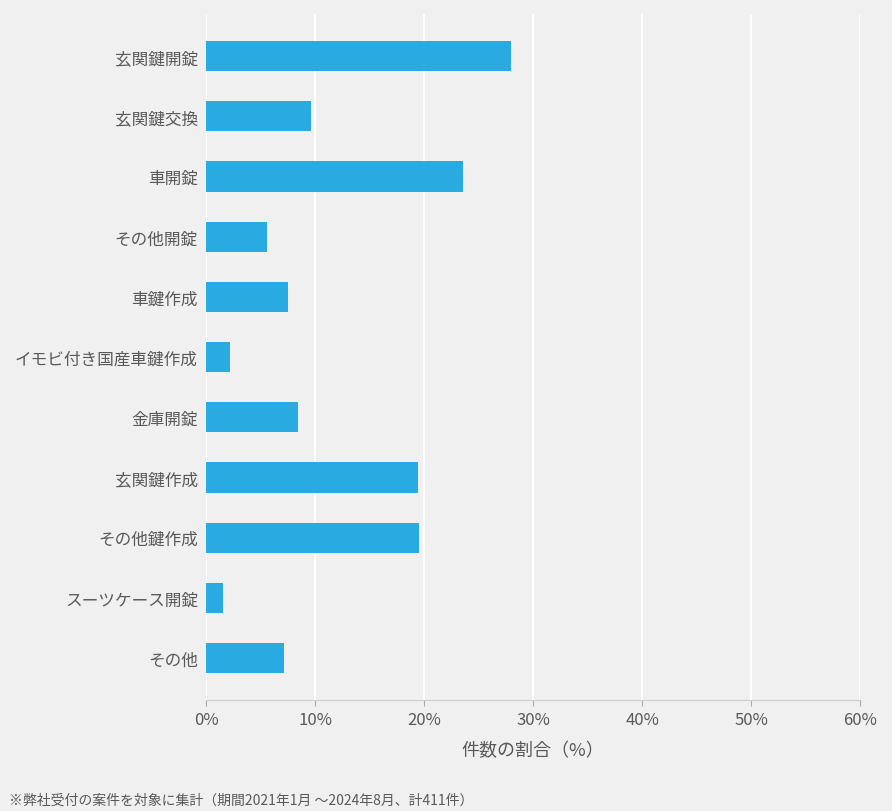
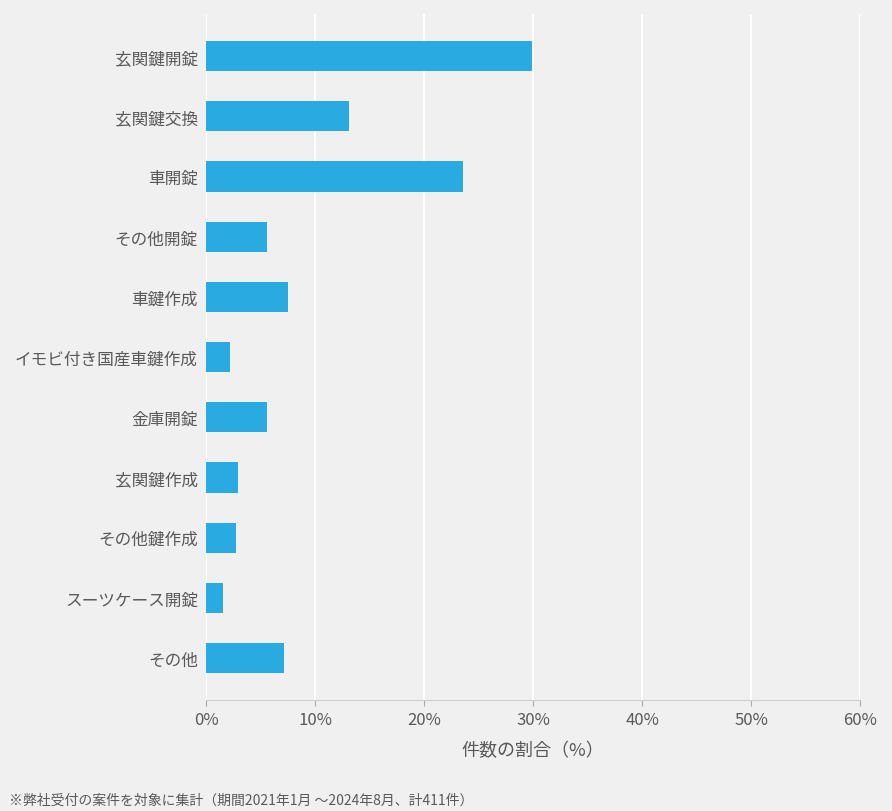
玄関鍵開錠: 28.0% -> 29.9%
玄関鍵交換: 9.6% -> 13.1%
金庫開錠: 8.4% -> 5.6%
玄関鍵作成: 19.4% -> 2.9%
その他鍵作成: 19.5% -> 2.7%
